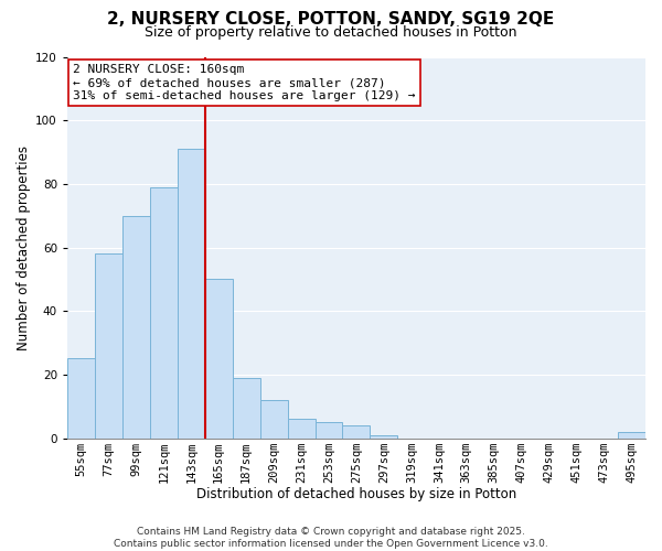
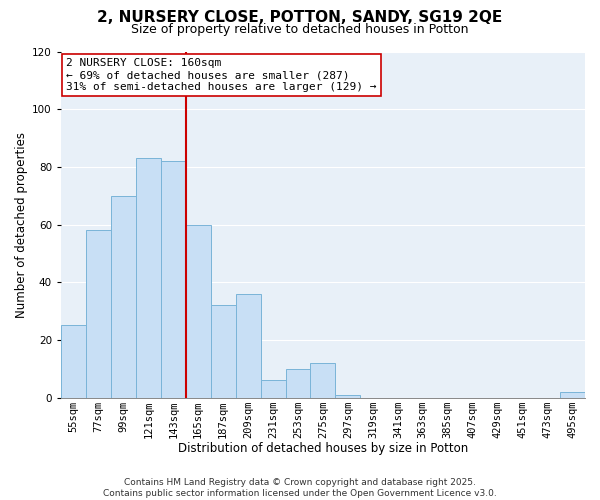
121sqm: 79 -> 83
143sqm: 91 -> 82
165sqm: 50 -> 60
187sqm: 19 -> 32
209sqm: 12 -> 36
253sqm: 5 -> 10
275sqm: 4 -> 12
